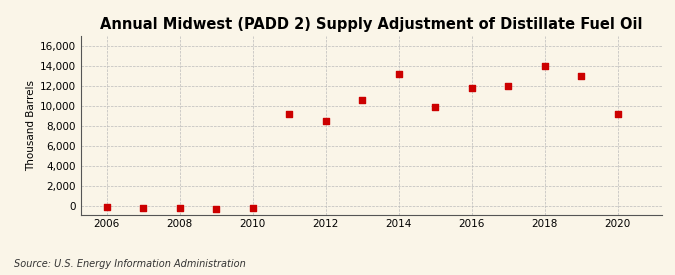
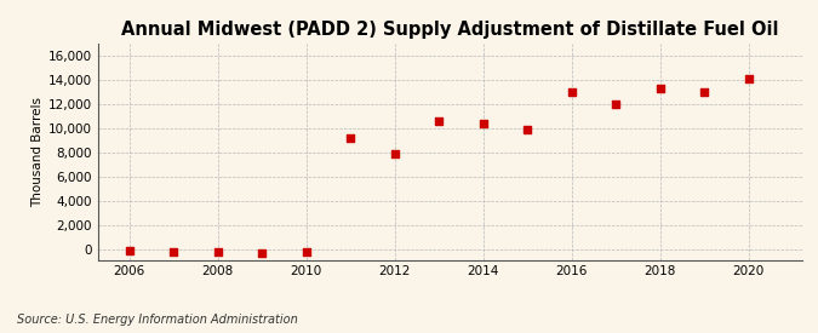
2012: 8,500 -> 7,900
2014: 13,200 -> 10,400
2016: 11,800 -> 13,000
2018: 14,000 -> 13,300
2020: 9,200 -> 14,100
